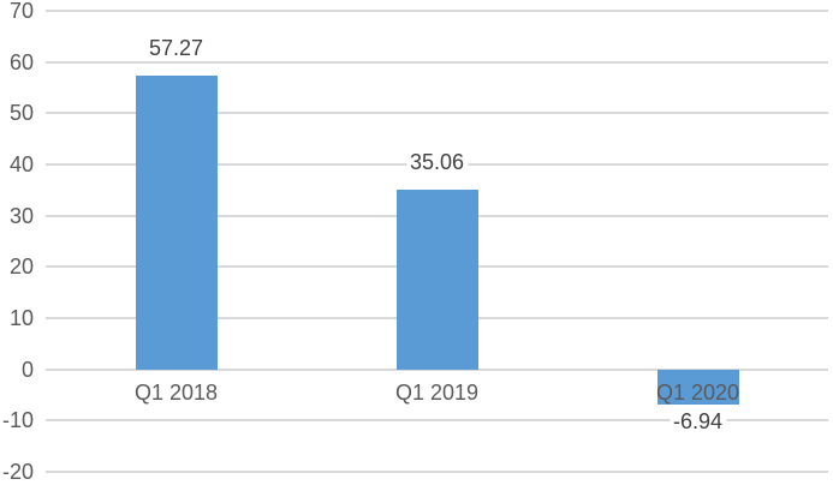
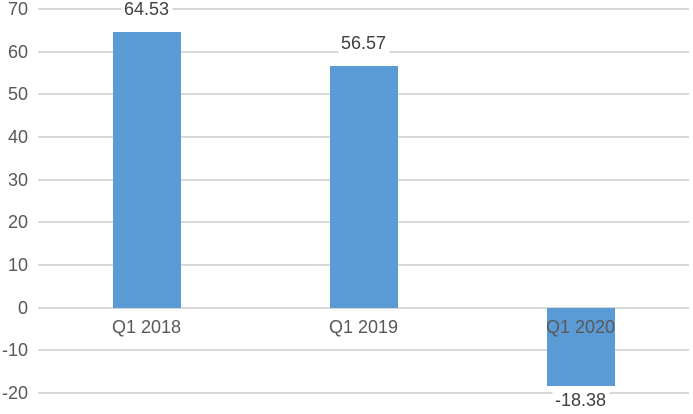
Q1 2018: 57.27 -> 64.53
Q1 2019: 35.06 -> 56.57
Q1 2020: -6.94 -> -18.38
